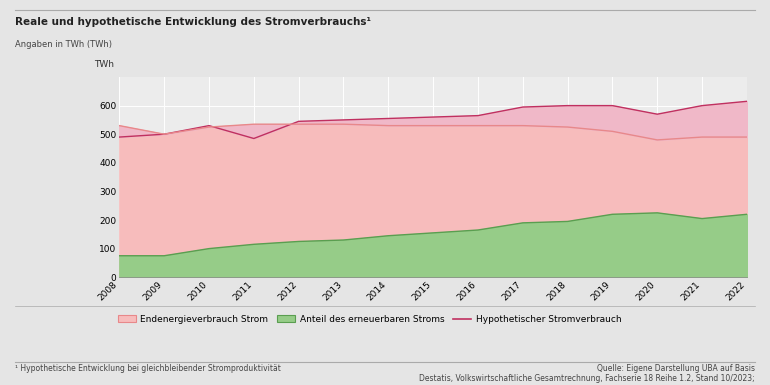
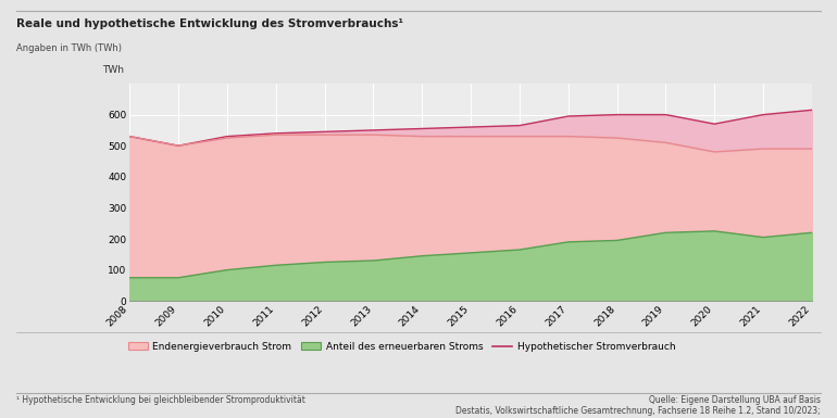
Hypothetischer Stromverbrauch/2008: 490 -> 530
Hypothetischer Stromverbrauch/2011: 485 -> 540
